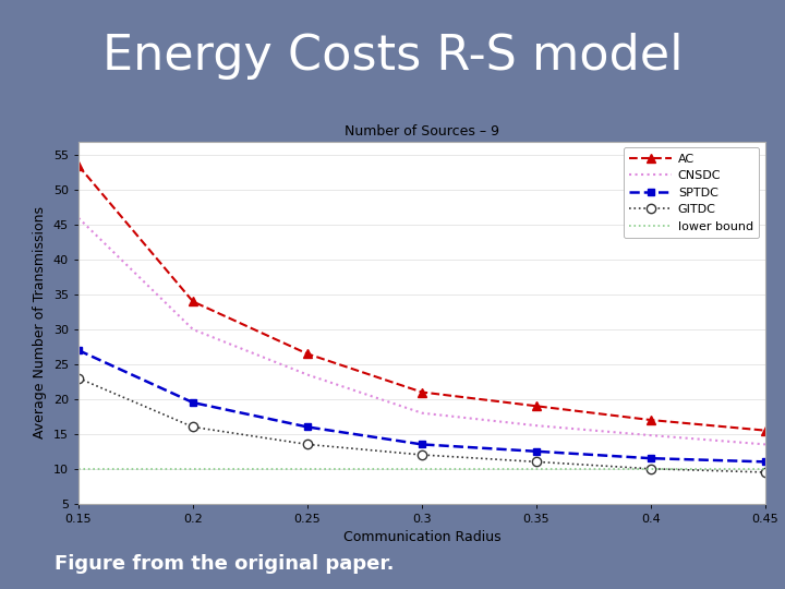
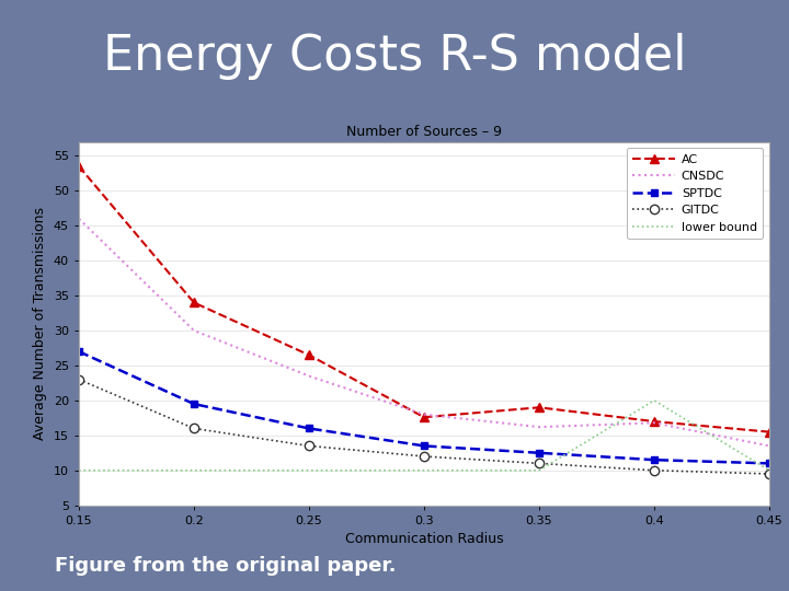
AC/0.3: 21.0 -> 17.6
CNSDC/0.4: 14.8 -> 16.8
lower bound/0.4: 10 -> 20
